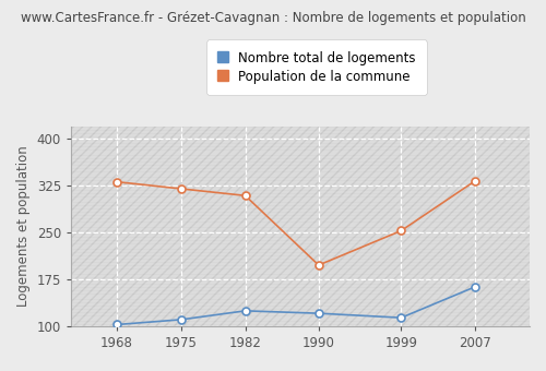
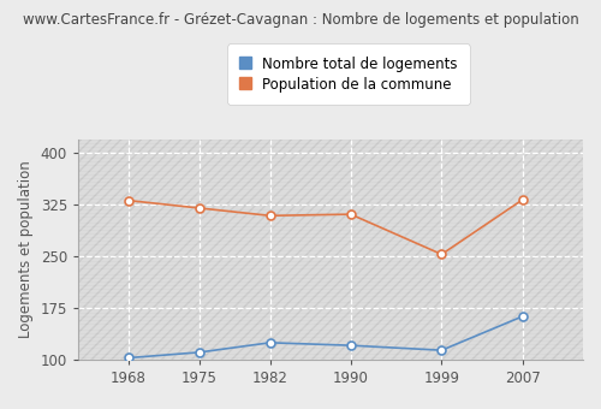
Population de la commune/1990: 198 -> 311
